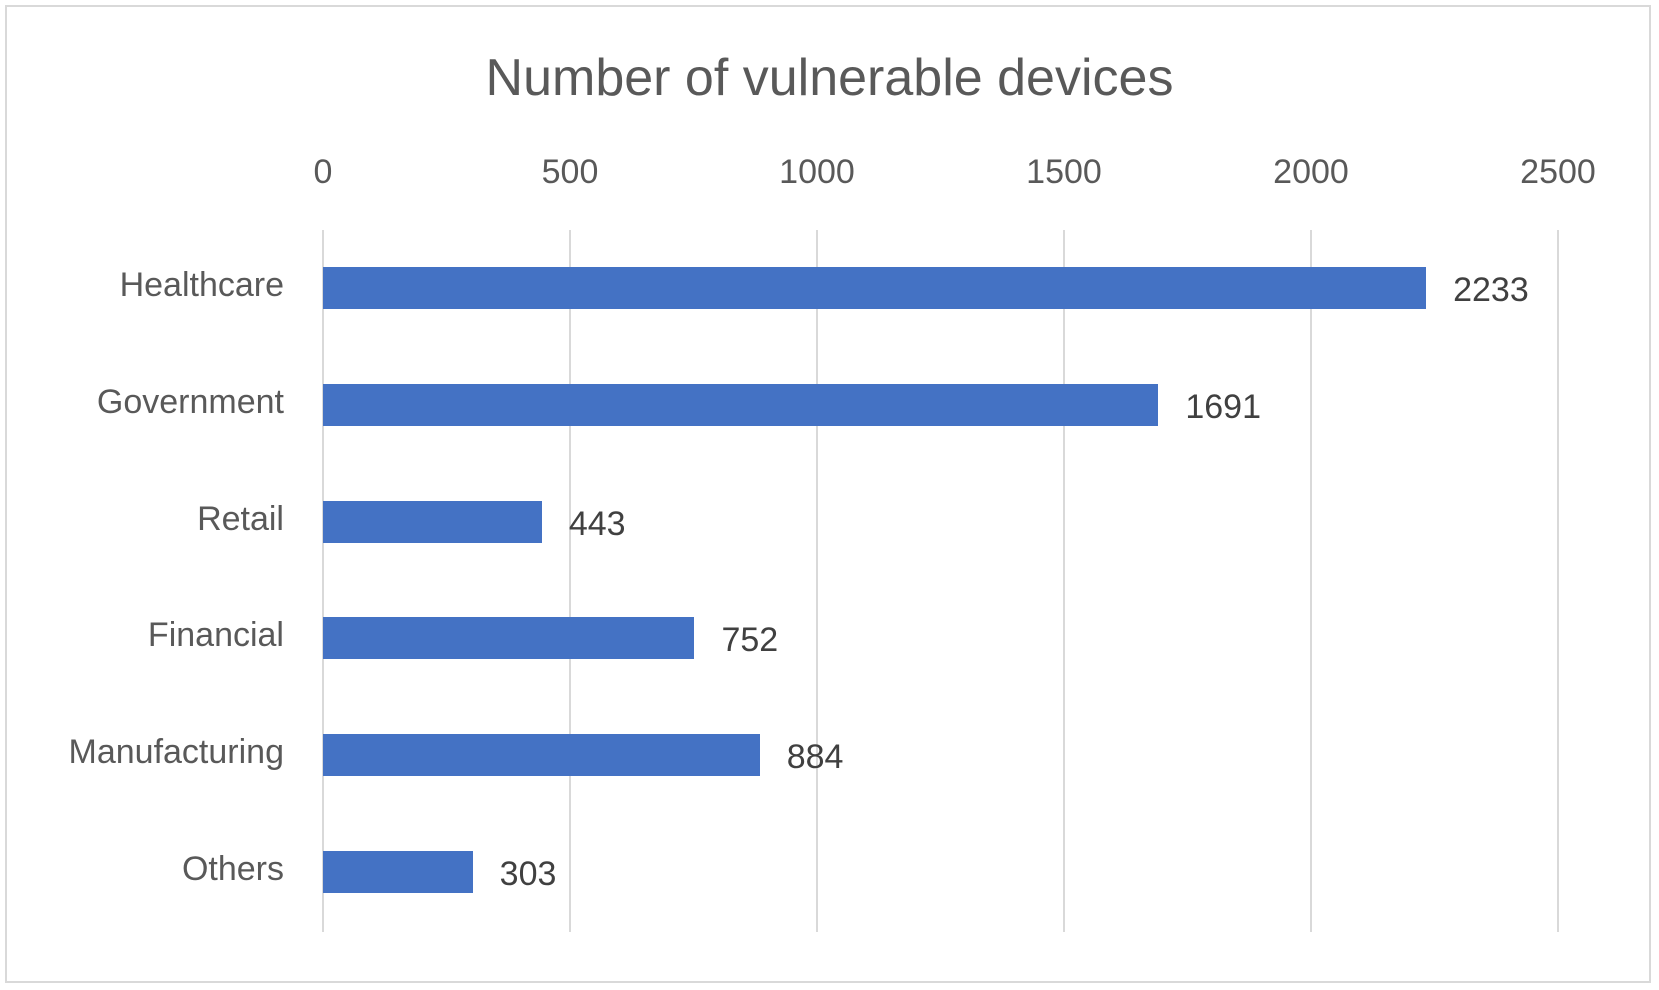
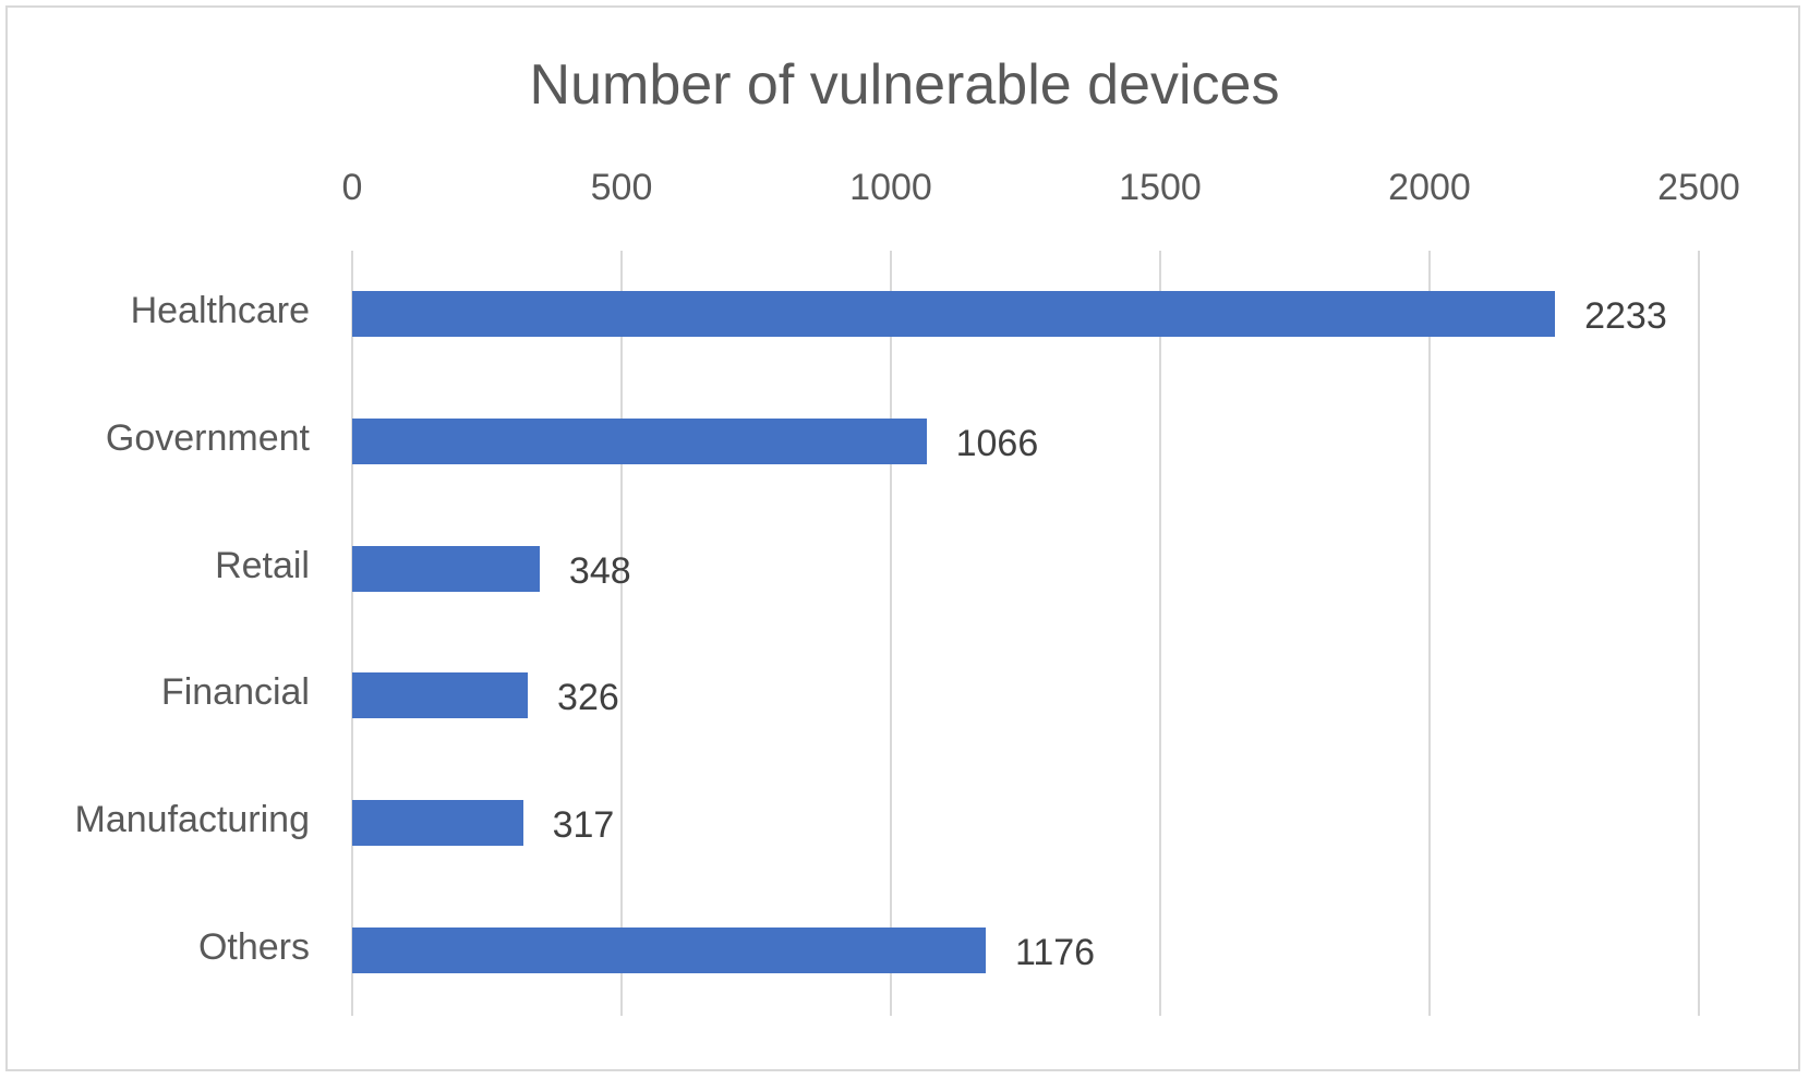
Government: 1691 -> 1066
Retail: 443 -> 348
Financial: 752 -> 326
Manufacturing: 884 -> 317
Others: 303 -> 1176
